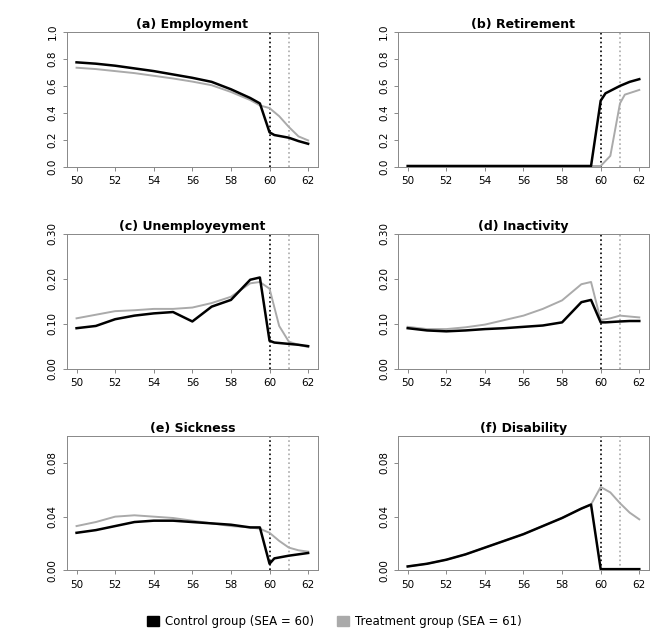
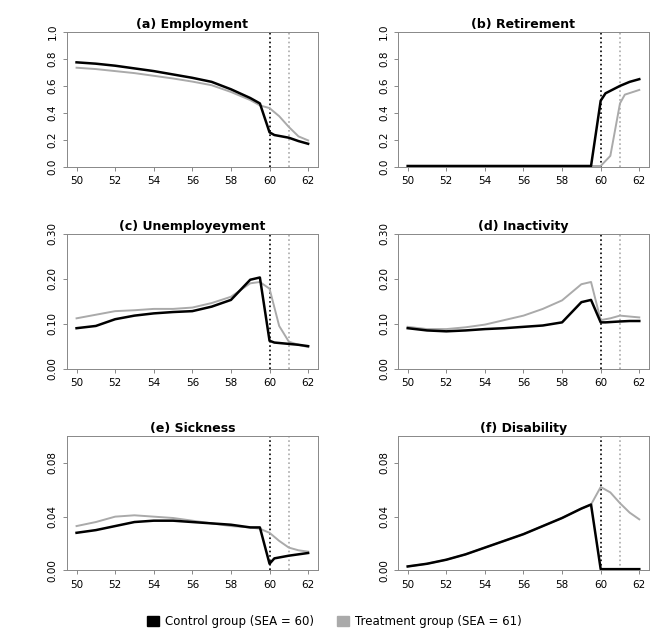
(c) Unemployeyment/Control group (SEA = 60)/56: 0.105 -> 0.128
